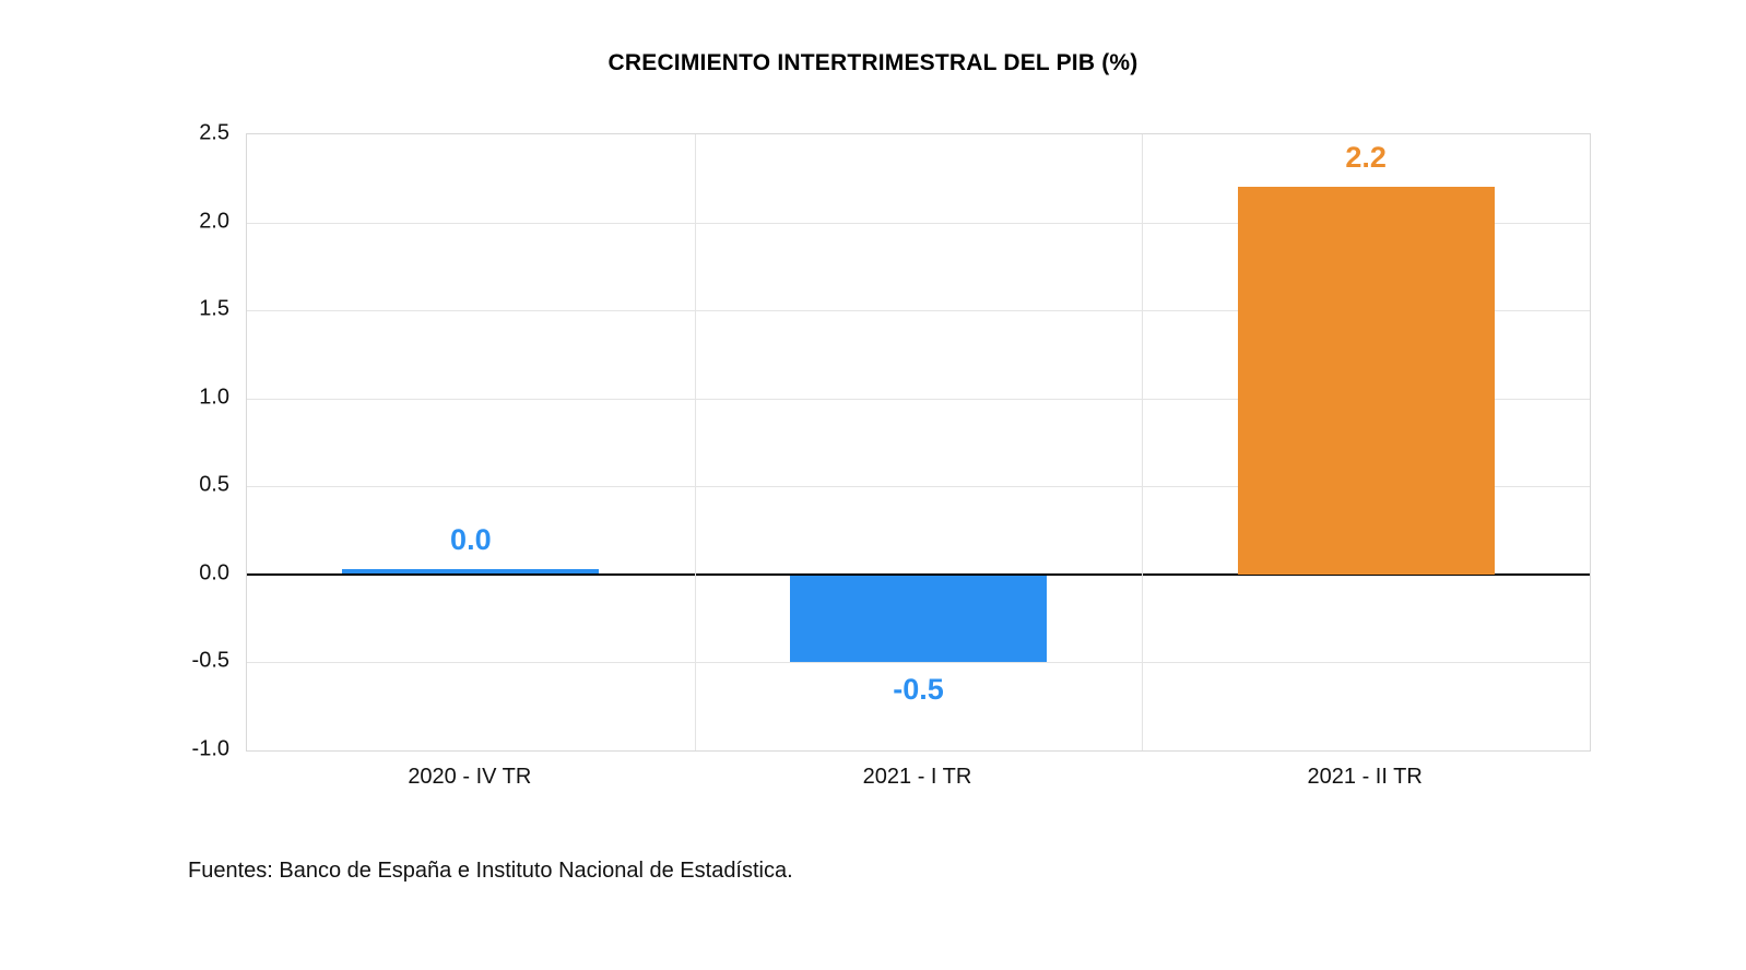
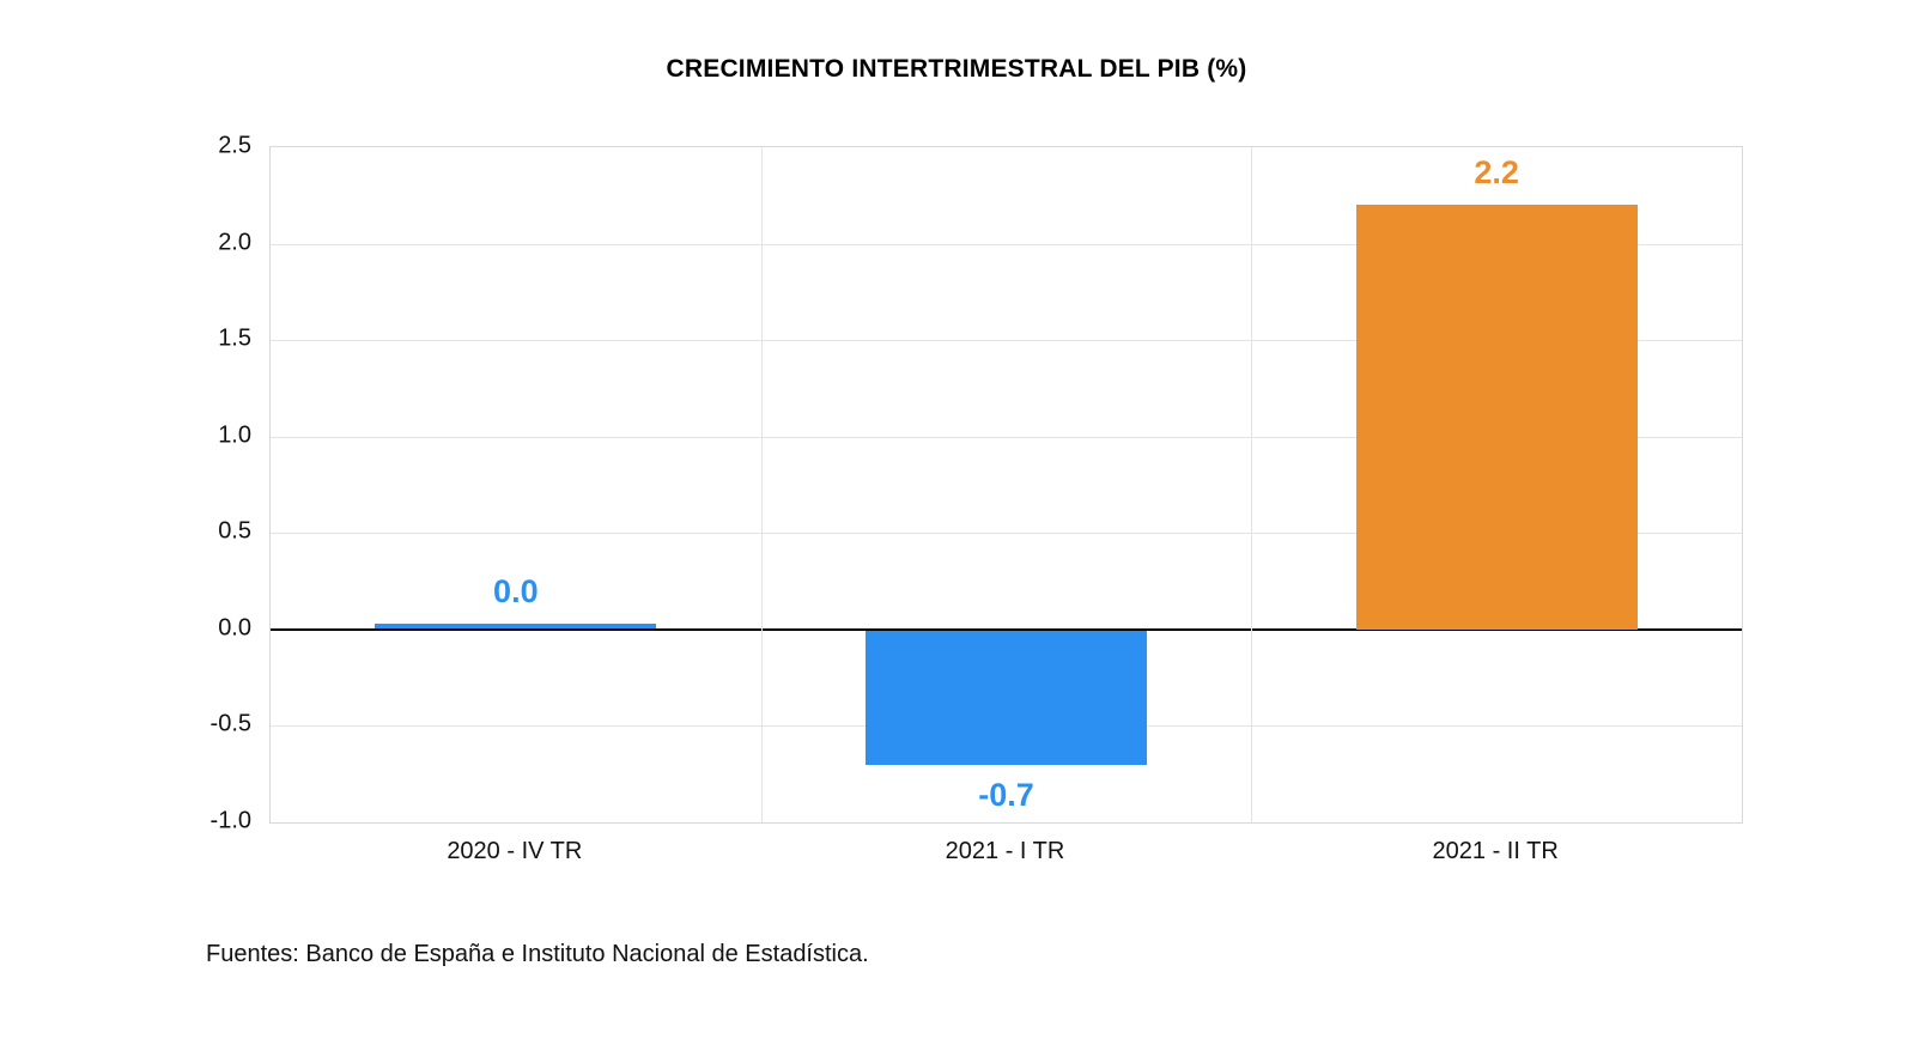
2021 - I TR: -0.5 -> -0.7
